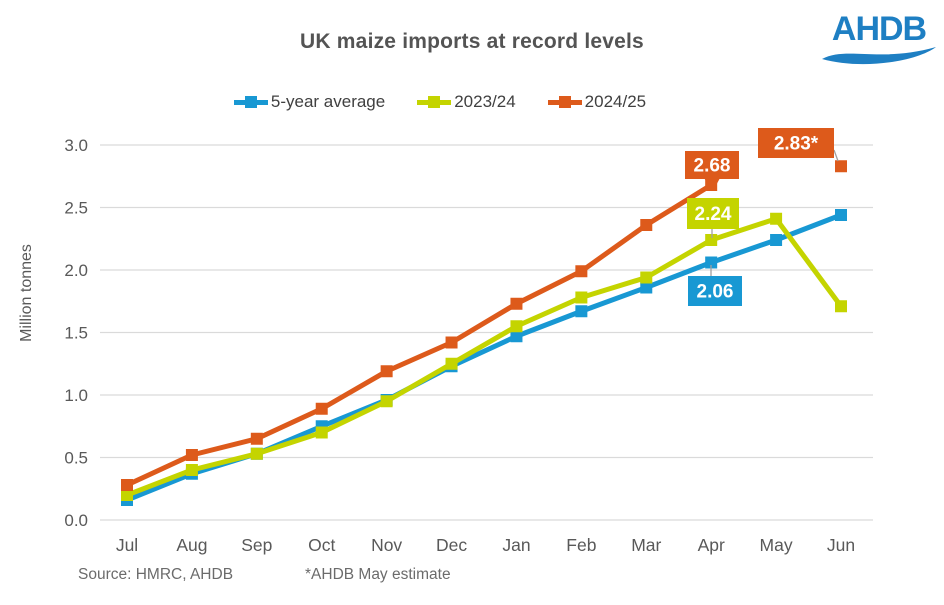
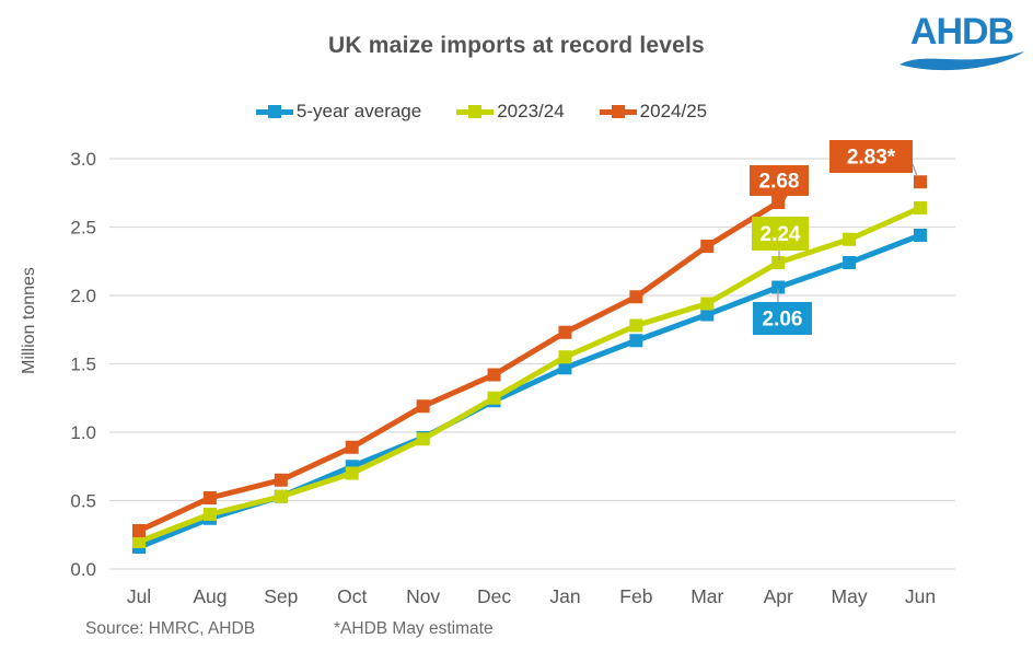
2023/24/Jun: 1.71 -> 2.64
